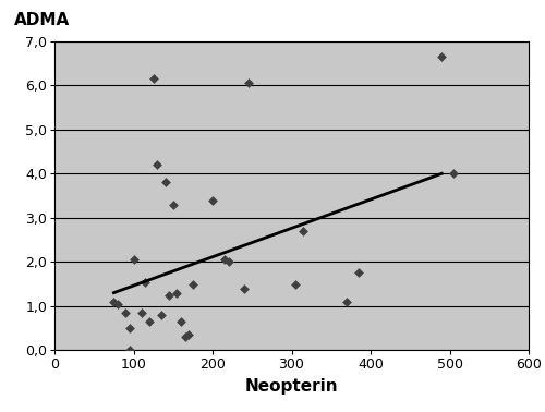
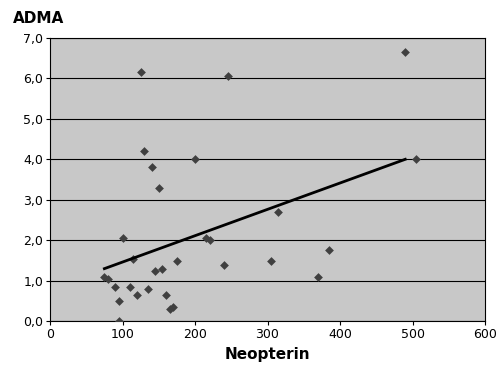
200: 3,40 -> 4,00
